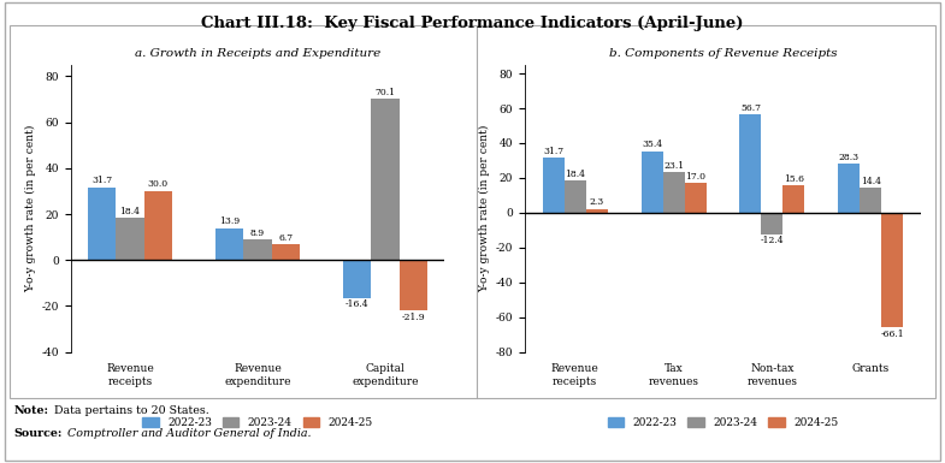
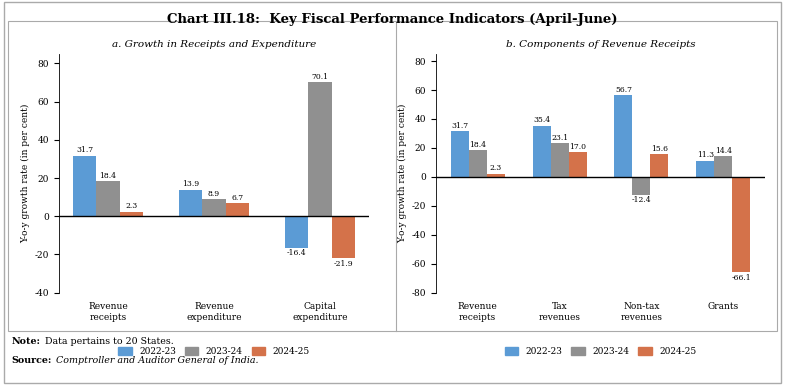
a. Growth in Receipts and Expenditure/2024-25/Revenue receipts: 30.0 -> 2.3
b. Components of Revenue Receipts/2022-23/Grants: 28.3 -> 11.3
